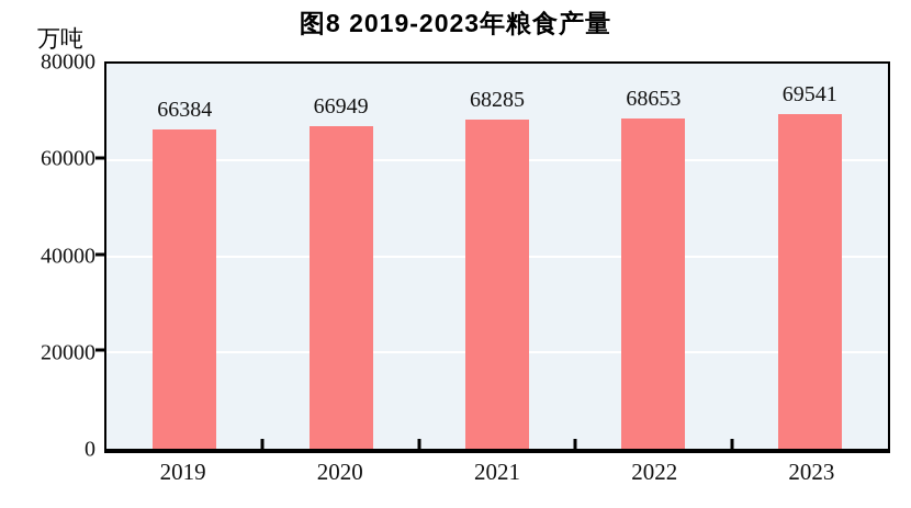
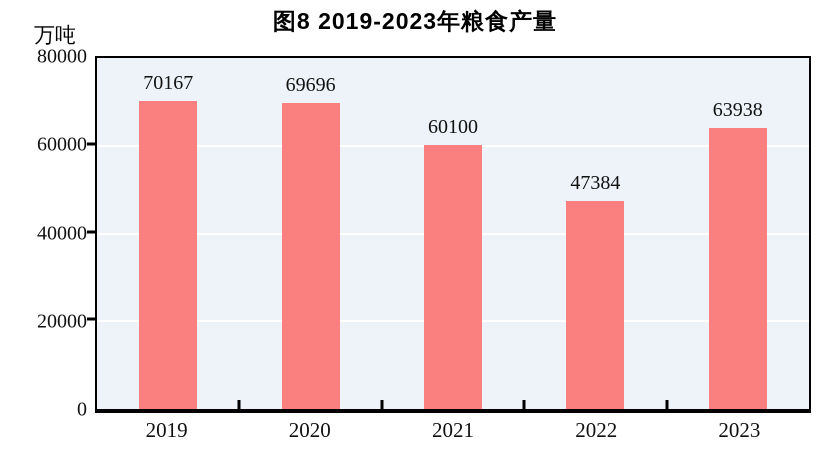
2019: 66384 -> 70167
2020: 66949 -> 69696
2021: 68285 -> 60100
2022: 68653 -> 47384
2023: 69541 -> 63938
